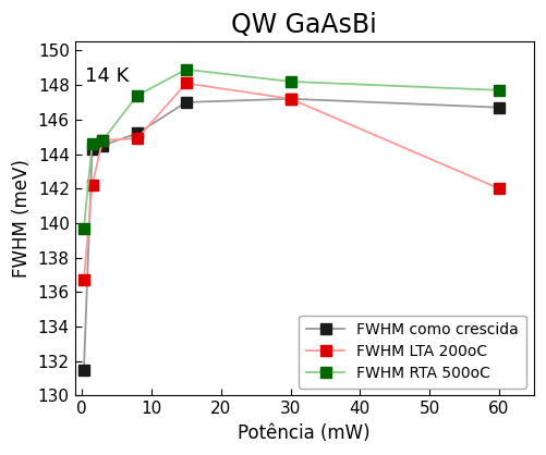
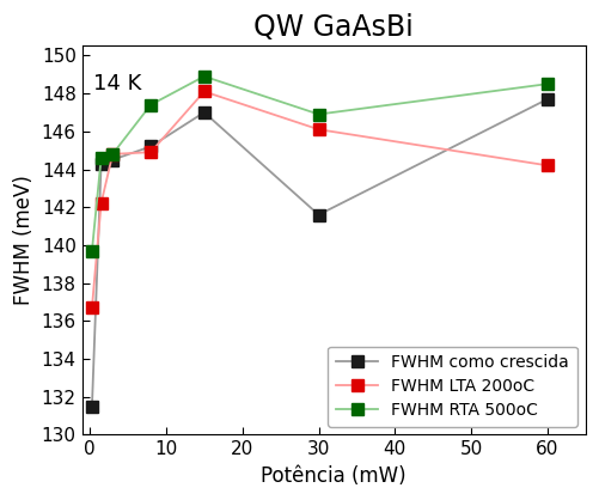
FWHM como crescida/30: 147.2 -> 141.6
FWHM LTA 200oC/30: 147.2 -> 146.1
FWHM RTA 500oC/30: 148.2 -> 146.9
FWHM como crescida/60: 146.7 -> 147.7
FWHM LTA 200oC/60: 142.0 -> 144.2
FWHM RTA 500oC/60: 147.7 -> 148.5
